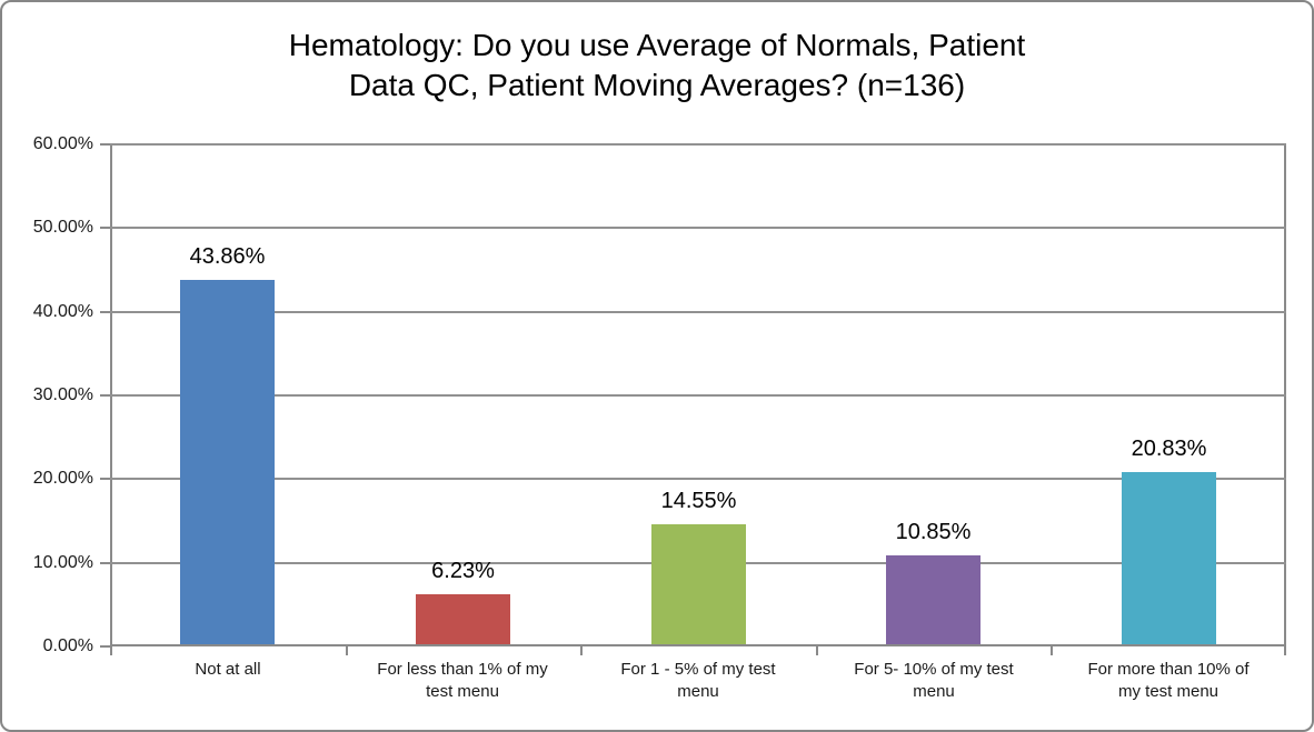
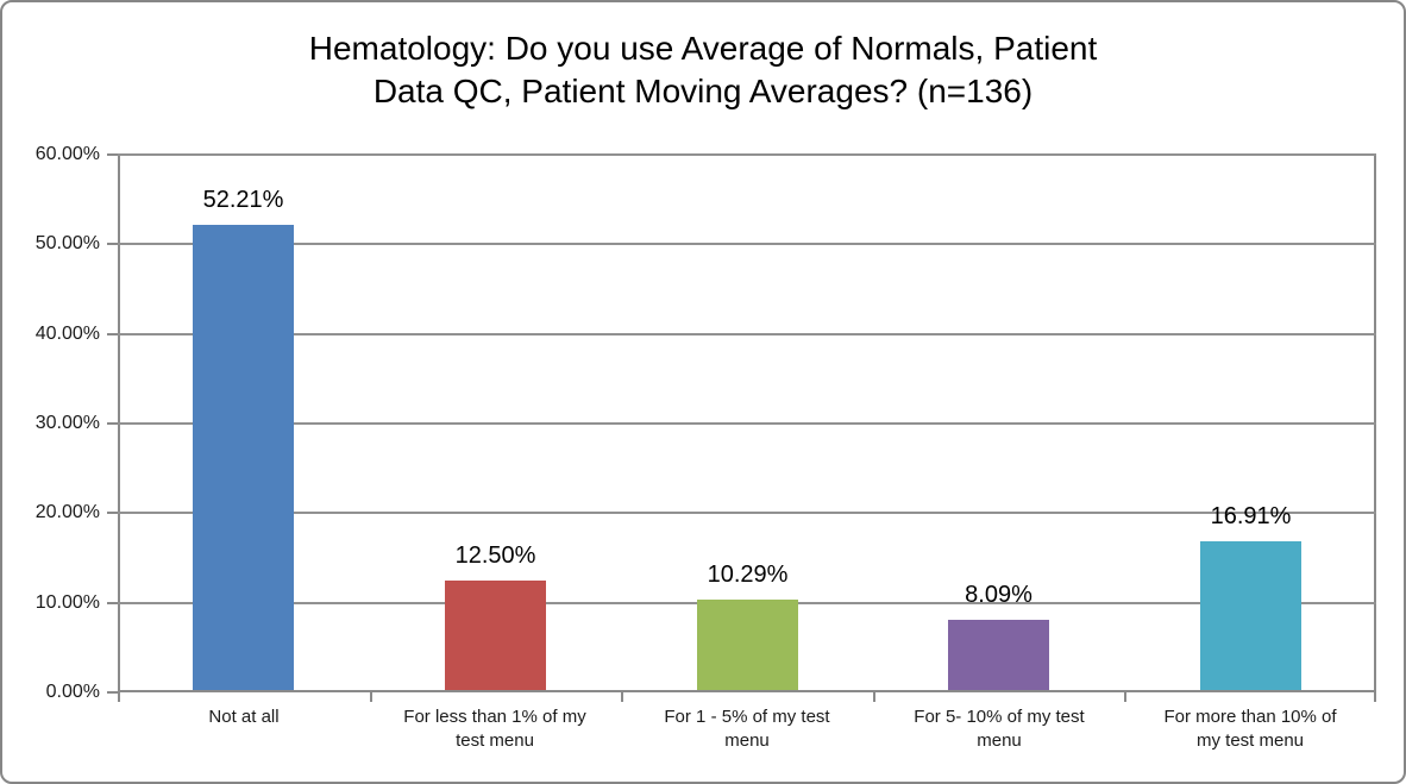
Not at all: 43.86% -> 52.21%
For less than 1% of my test menu: 6.23% -> 12.50%
For 1 - 5% of my test menu: 14.55% -> 10.29%
For 5- 10% of my test menu: 10.85% -> 8.09%
For more than 10% of my test menu: 20.83% -> 16.91%
